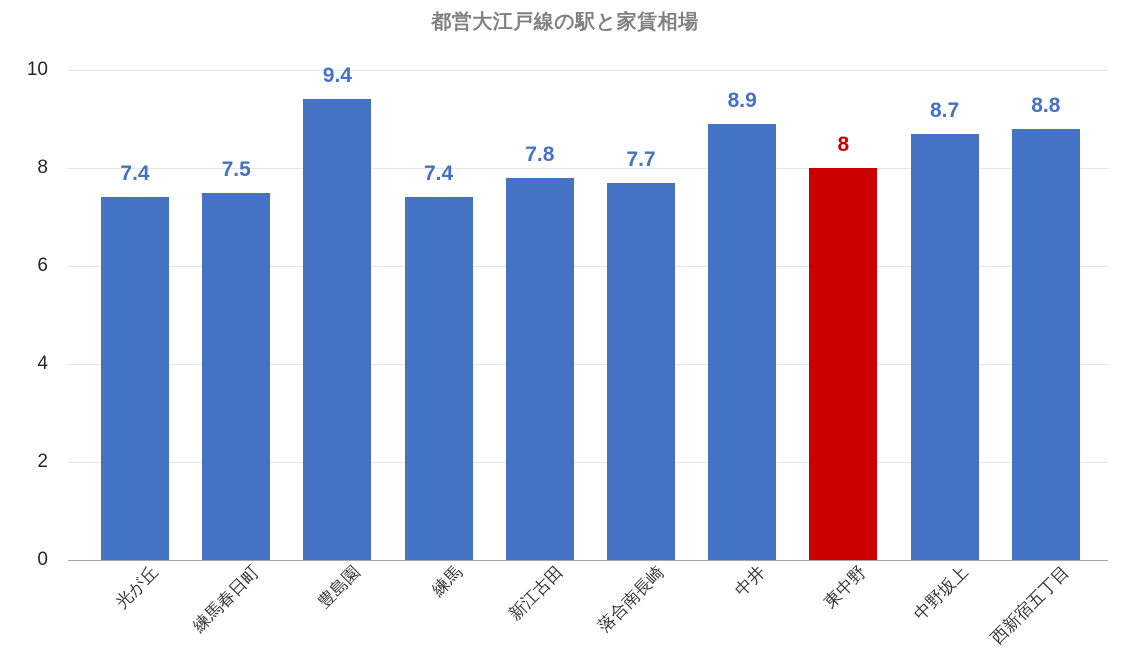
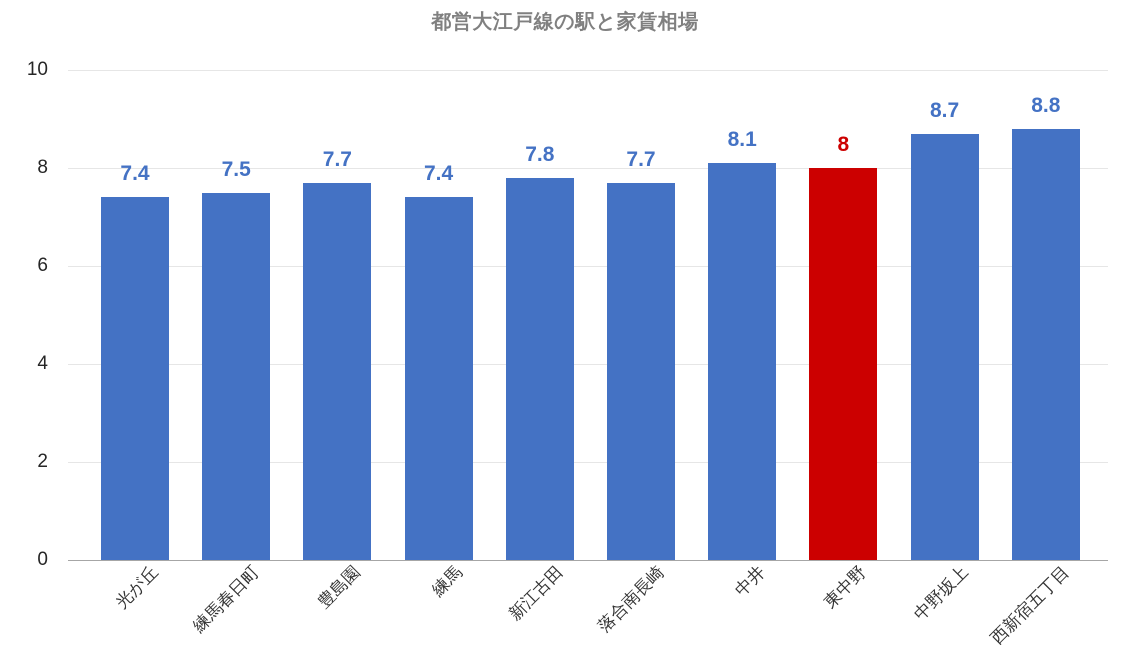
豊島園: 9.4 -> 7.7
中井: 8.9 -> 8.1
